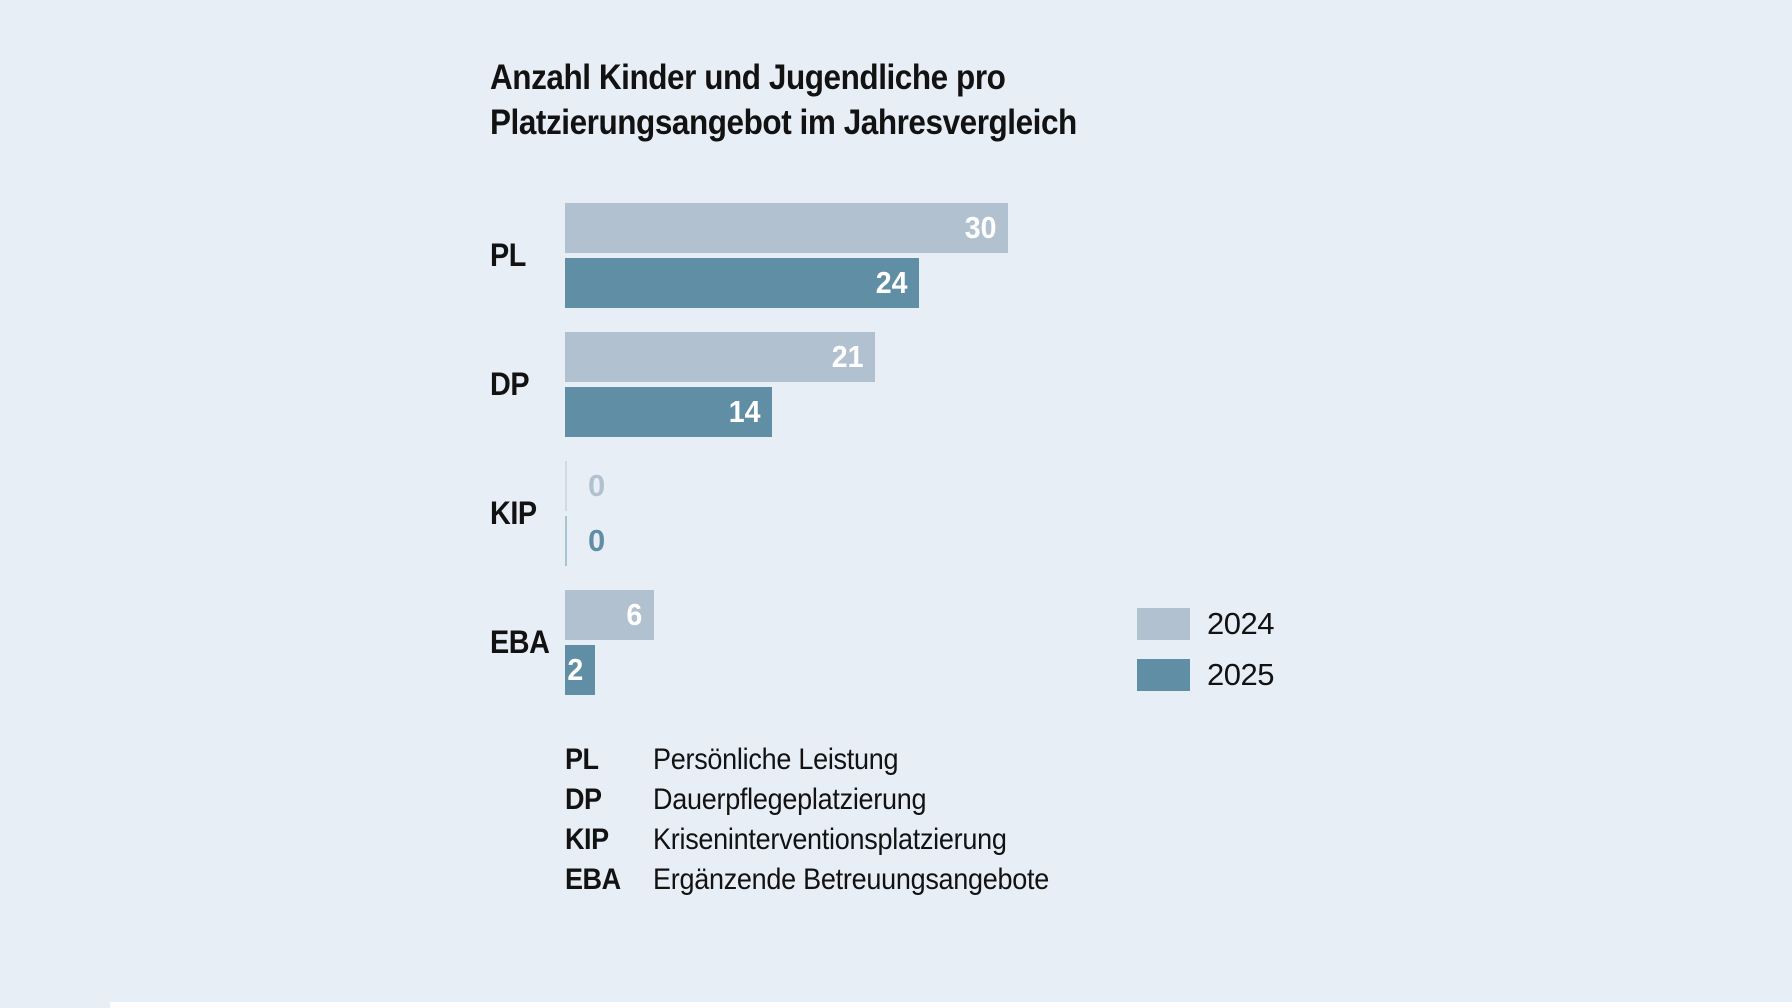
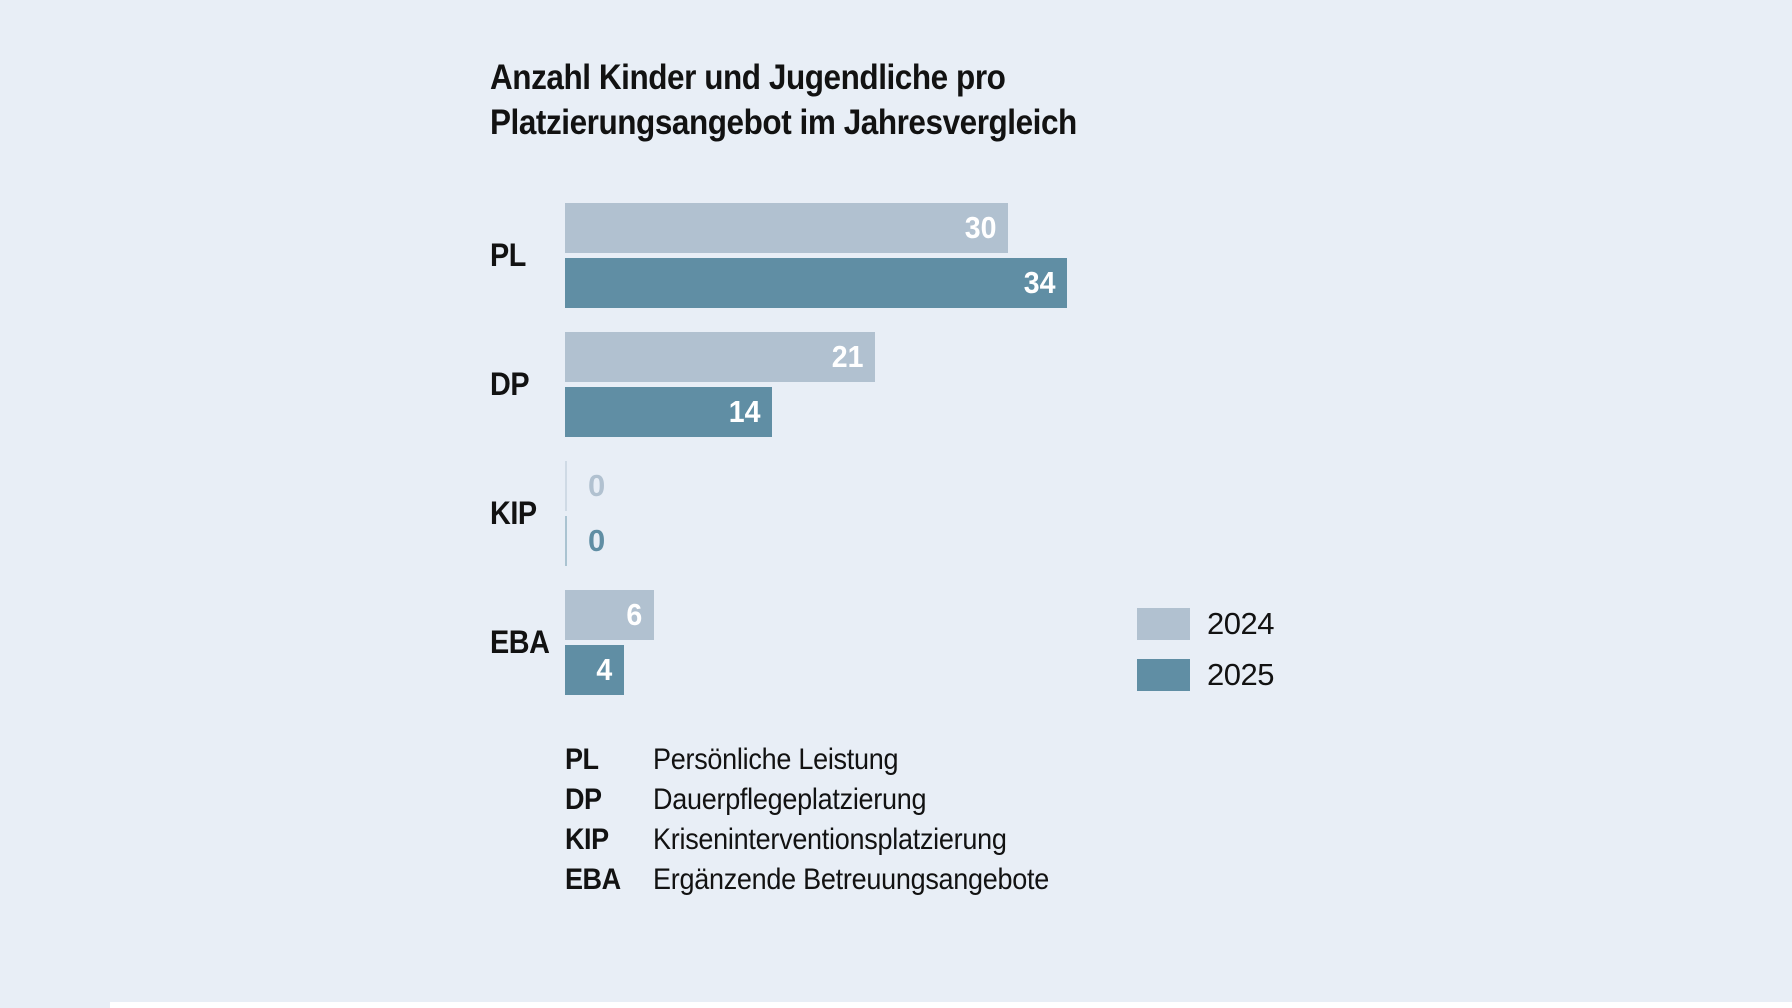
2025/PL: 24 -> 34
2025/EBA: 2 -> 4
